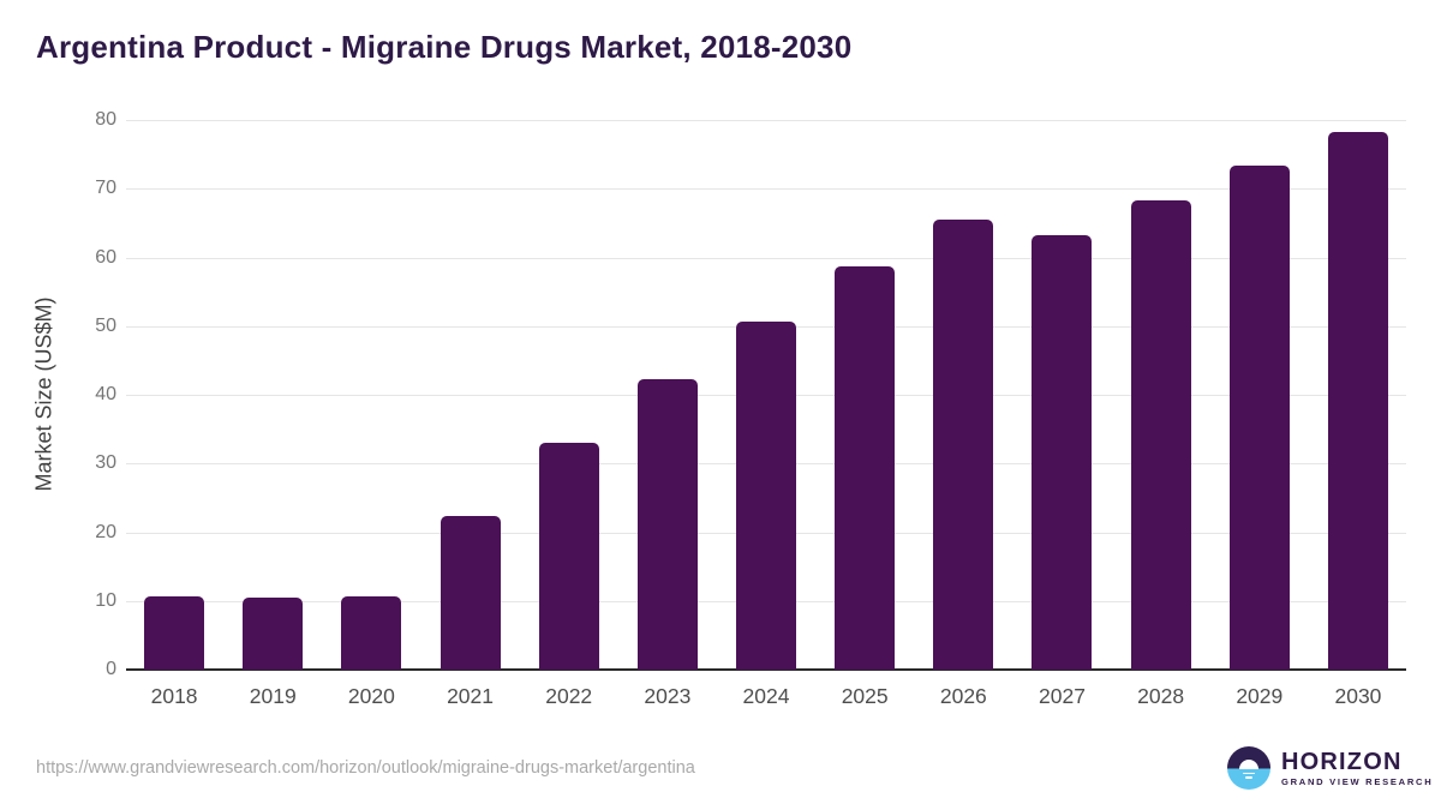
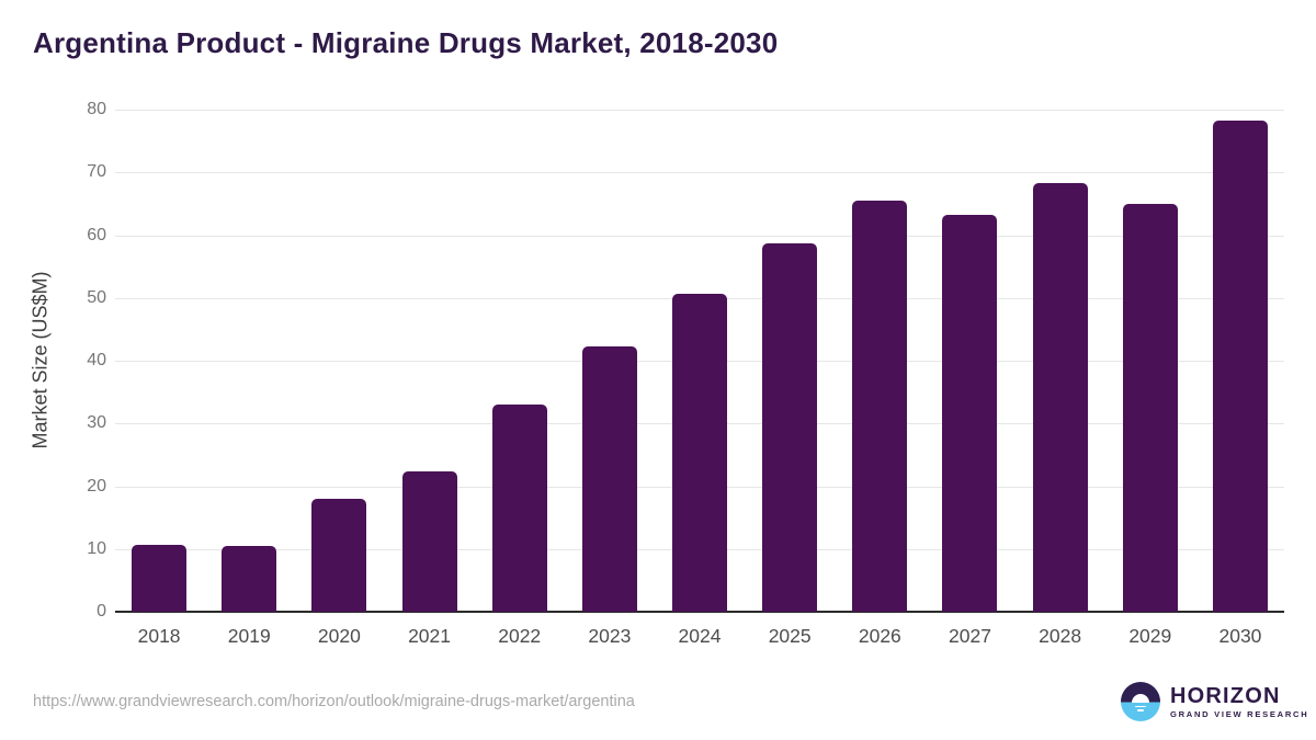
2020: 11 -> 18
2029: 73 -> 65
